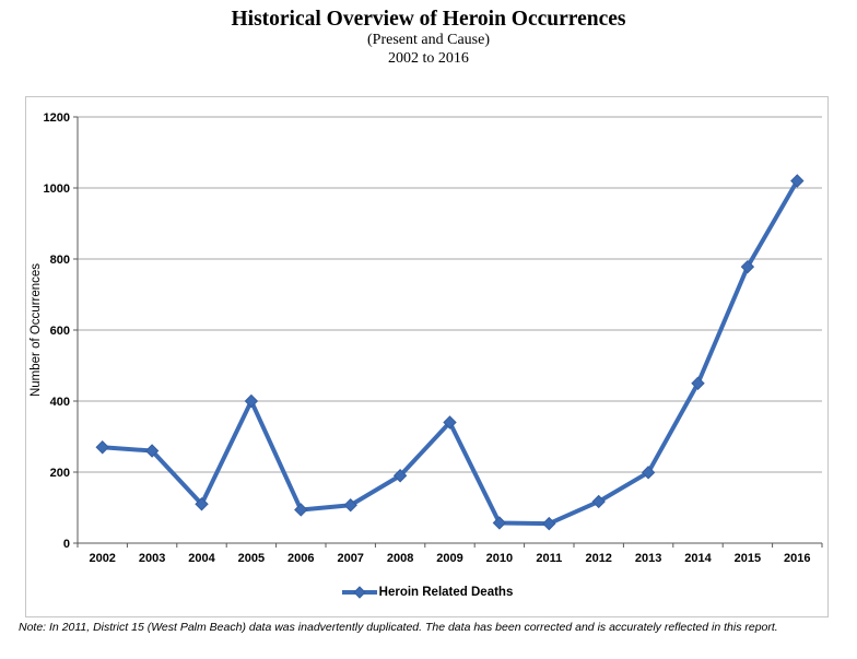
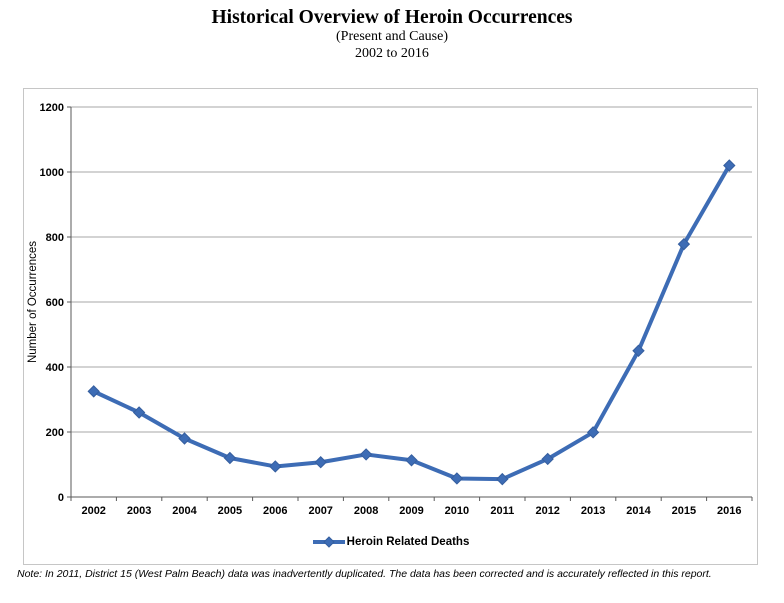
2002: 270 -> 320
2004: 110 -> 180
2005: 400 -> 120
2008: 190 -> 130
2009: 340 -> 110
